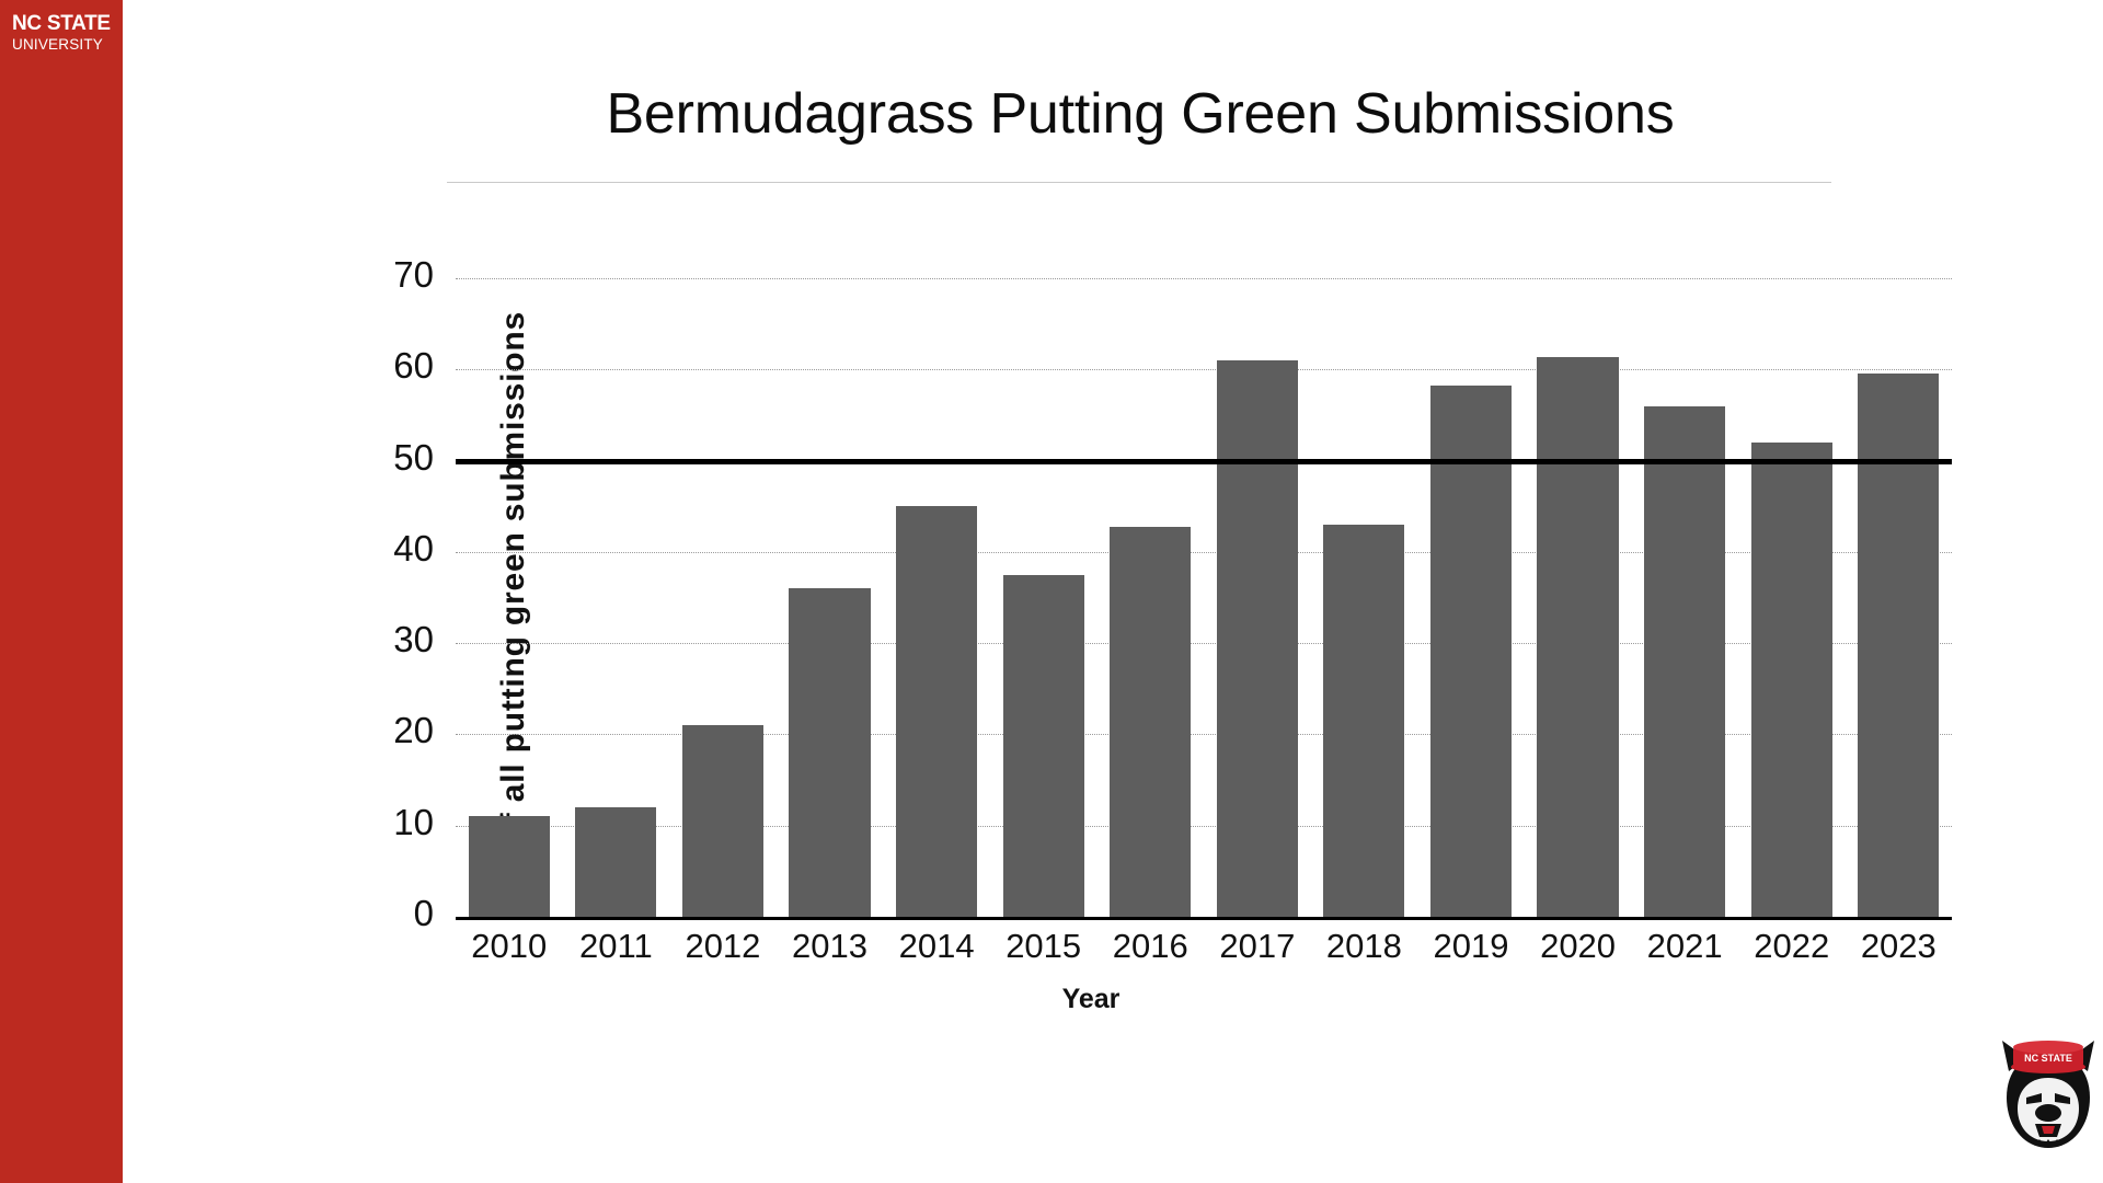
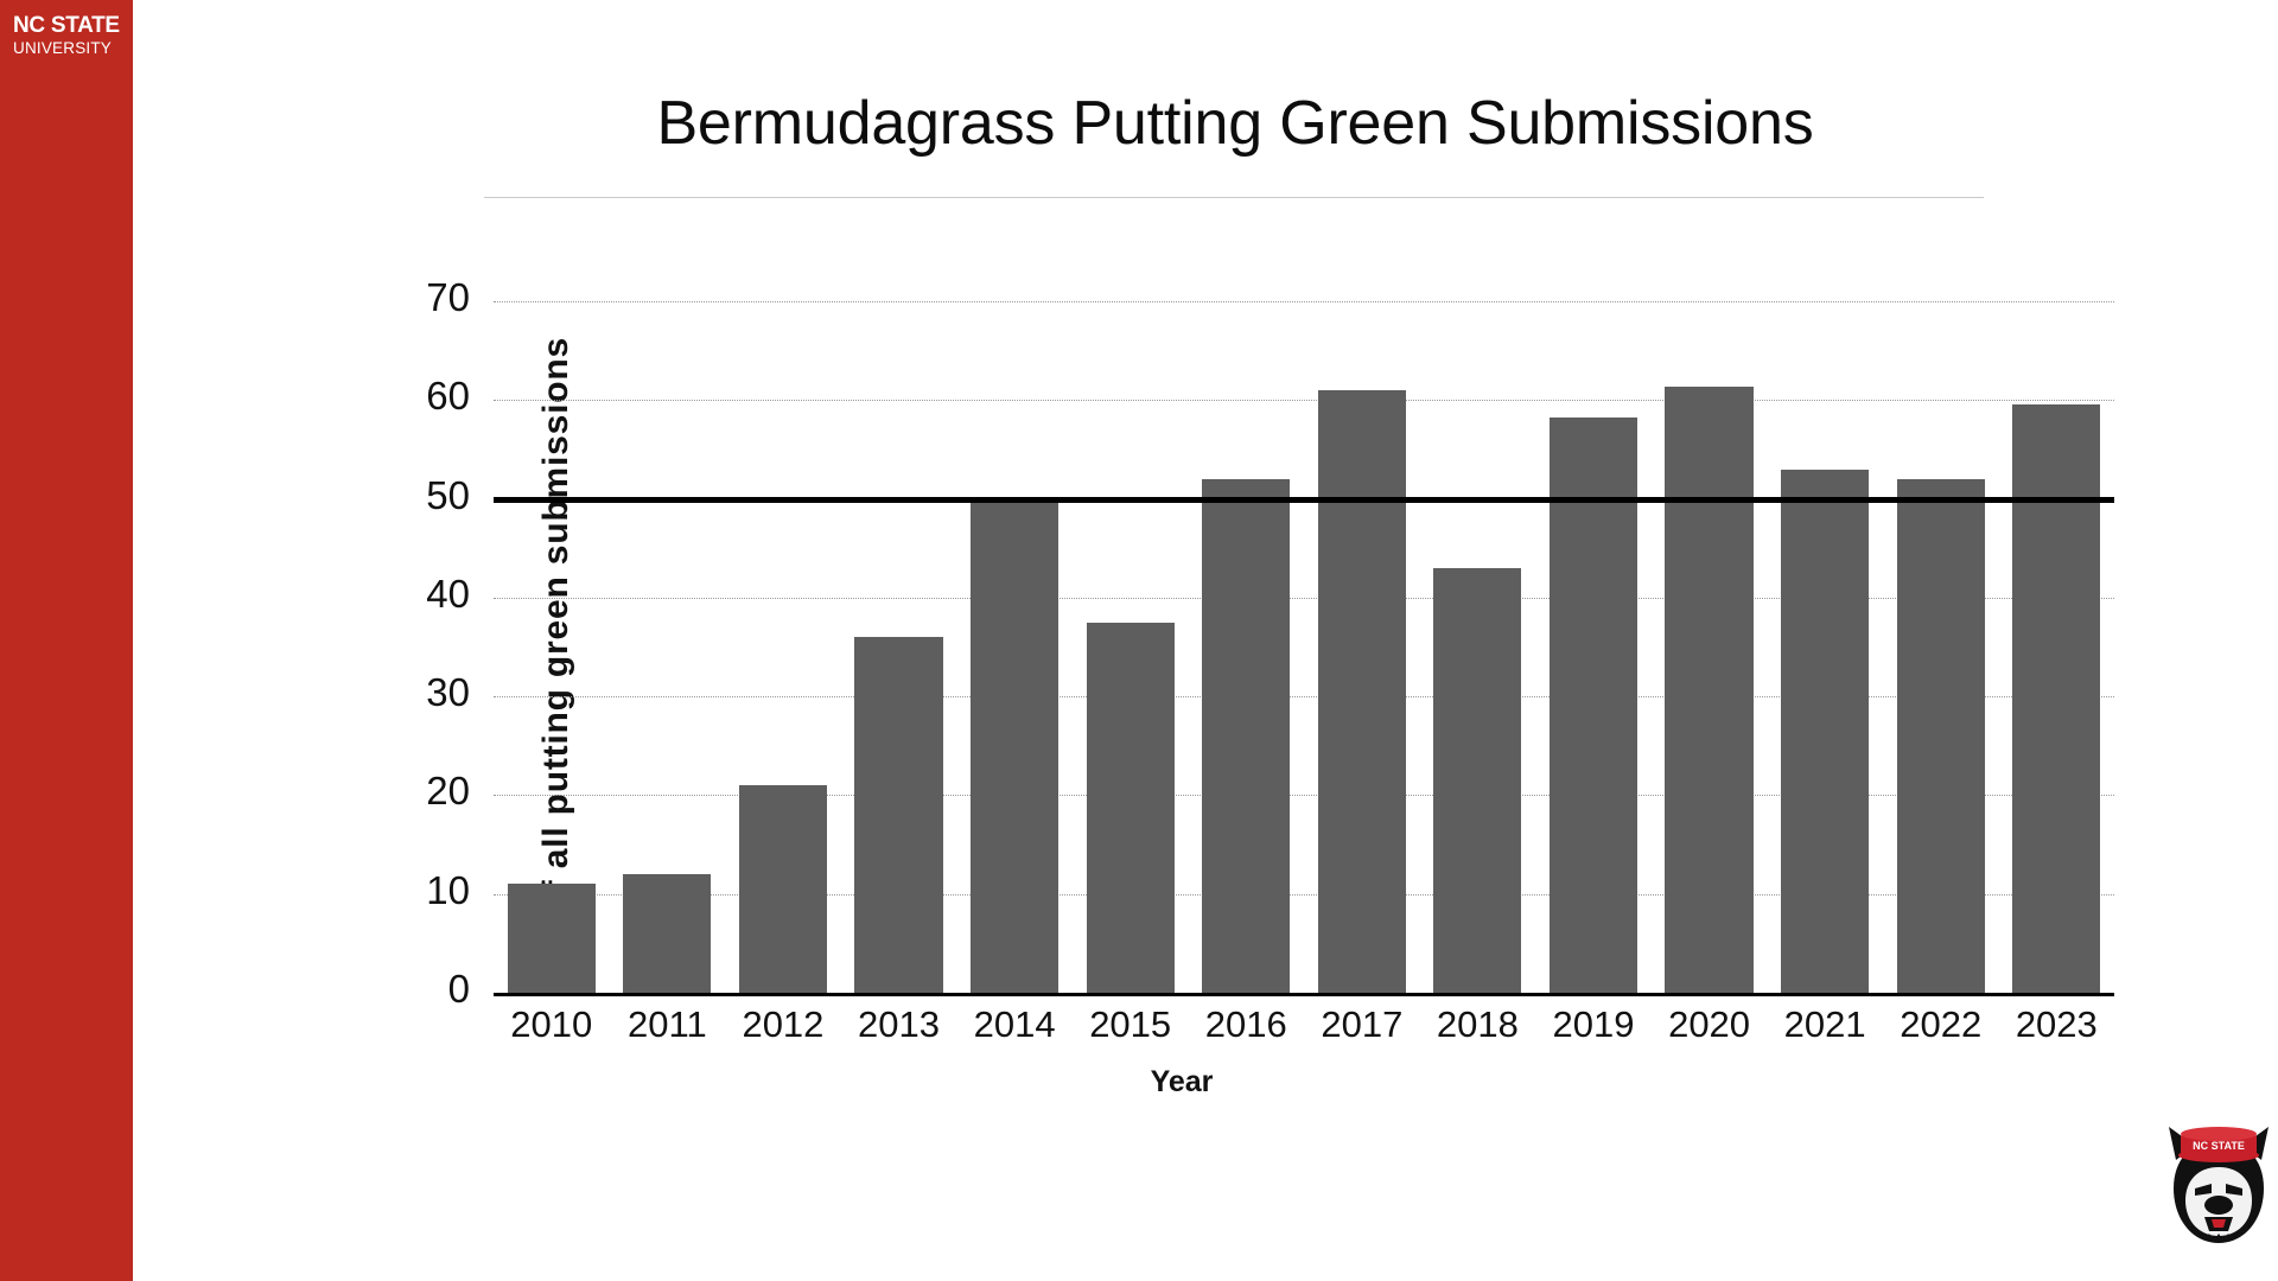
2014: 45 -> 50
2016: 43 -> 52
2021: 56 -> 53
